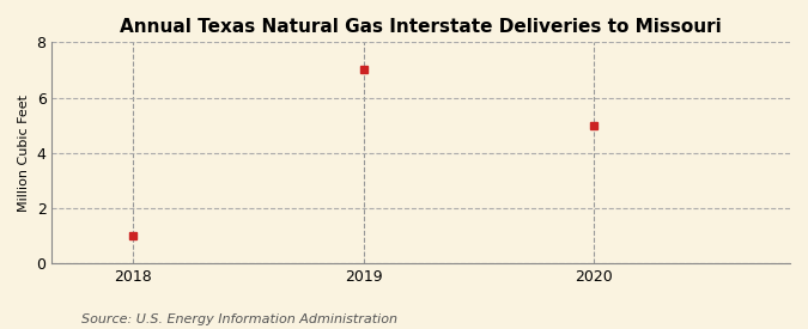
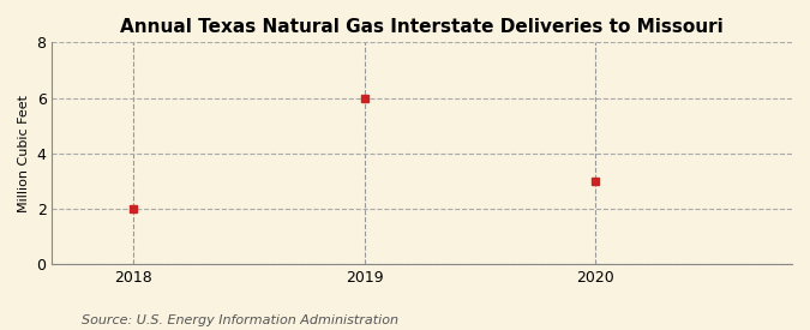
2018: 1 -> 2
2019: 7 -> 6
2020: 5 -> 3
